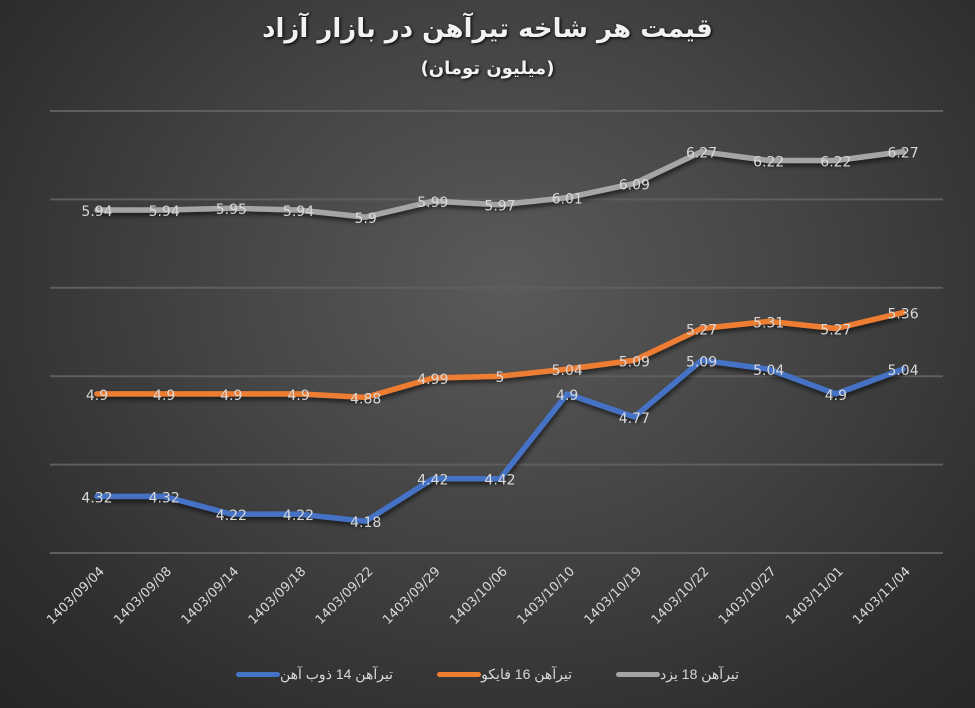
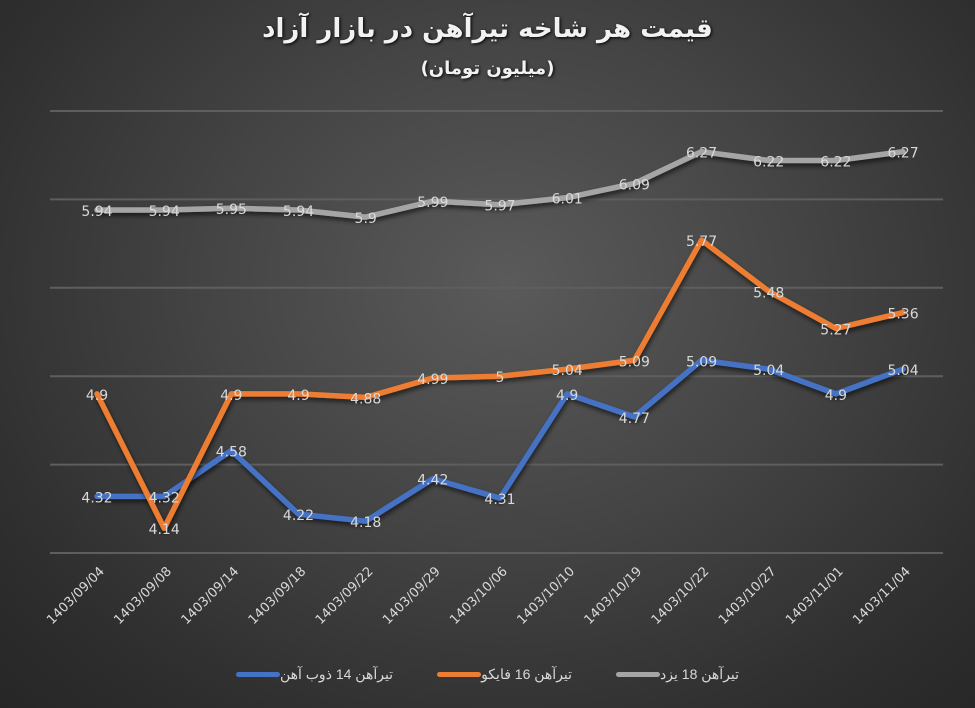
تیرآهن 16 فایکو/1403/09/08: 4.9 -> 4.14
تیرآهن 14 ذوب آهن/1403/09/14: 4.22 -> 4.58
تیرآهن 14 ذوب آهن/1403/10/06: 4.42 -> 4.31
تیرآهن 16 فایکو/1403/10/22: 5.27 -> 5.77
تیرآهن 16 فایکو/1403/10/27: 5.31 -> 5.48
